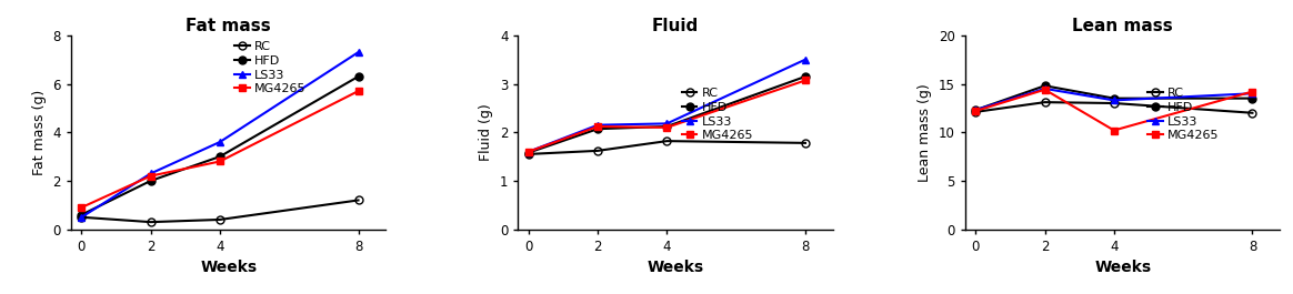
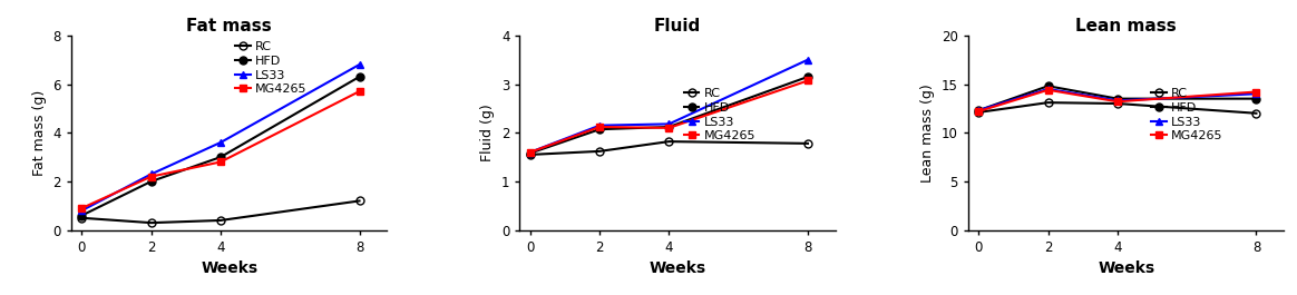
Fat mass/LS33/0: 0.5 -> 0.8
Fat mass/LS33/8: 7.3 -> 6.8
Lean mass/MG4265/4: 10.2 -> 13.2
